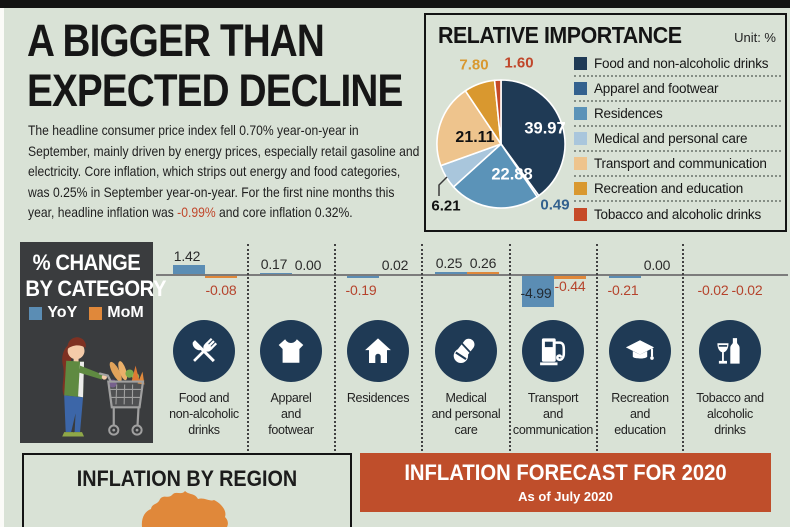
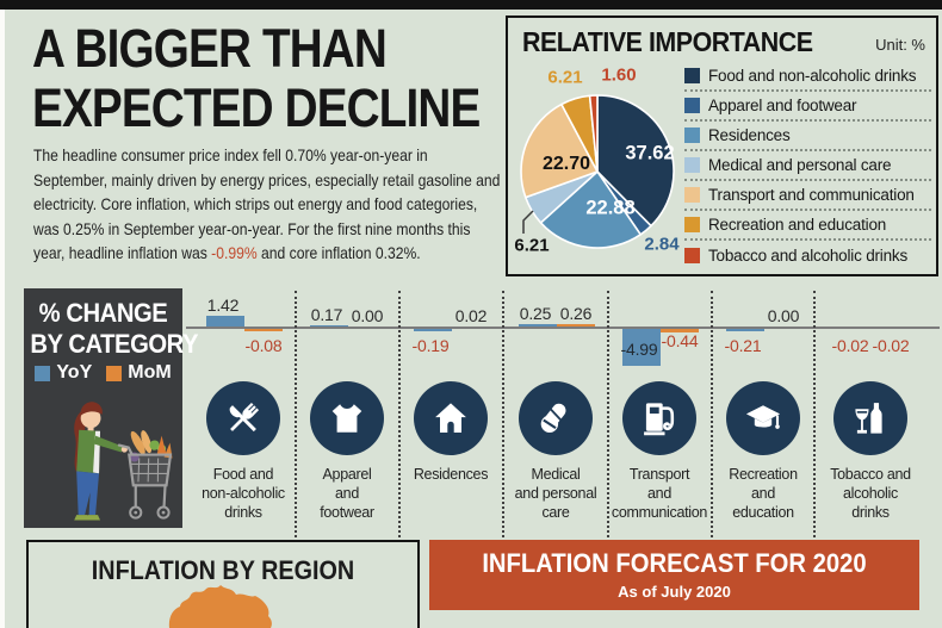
RELATIVE IMPORTANCE/Food and non-alcoholic drinks: 39.97 -> 37.62
RELATIVE IMPORTANCE/Apparel and footwear: 0.49 -> 2.84
RELATIVE IMPORTANCE/Transport and communication: 21.11 -> 22.70
RELATIVE IMPORTANCE/Recreation and education: 7.80 -> 6.21
